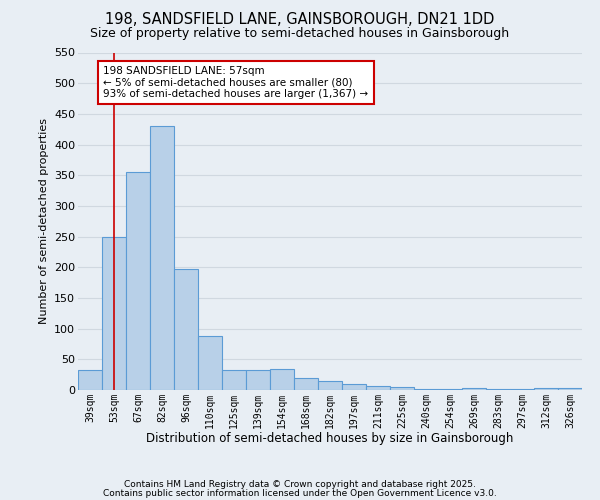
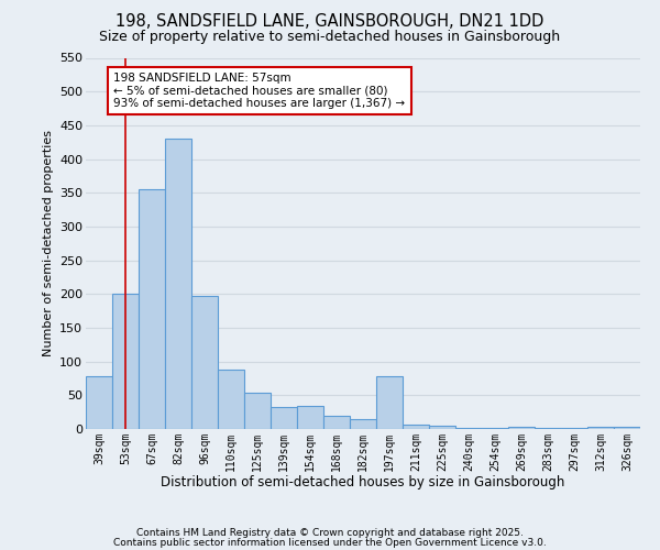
39sqm: 33 -> 78
53sqm: 250 -> 200
125sqm: 33 -> 54
197sqm: 10 -> 78
